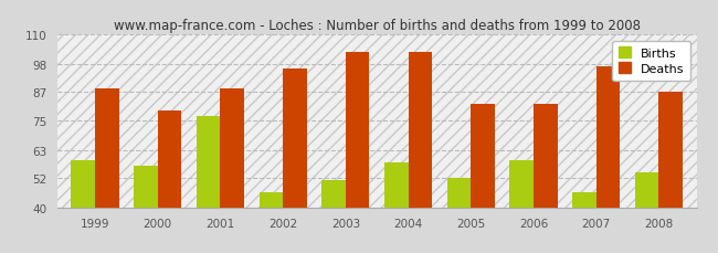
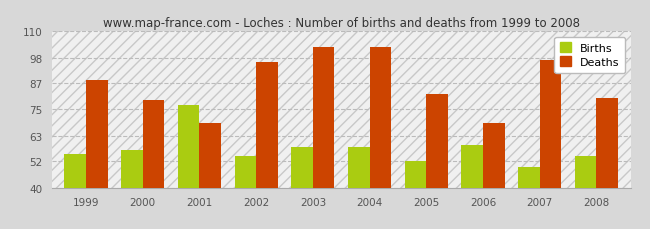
Births/1999: 59 -> 55
Deaths/2001: 88 -> 69
Births/2002: 46 -> 54
Births/2003: 51 -> 58
Deaths/2006: 82 -> 69
Births/2007: 46 -> 49
Deaths/2008: 87 -> 80
